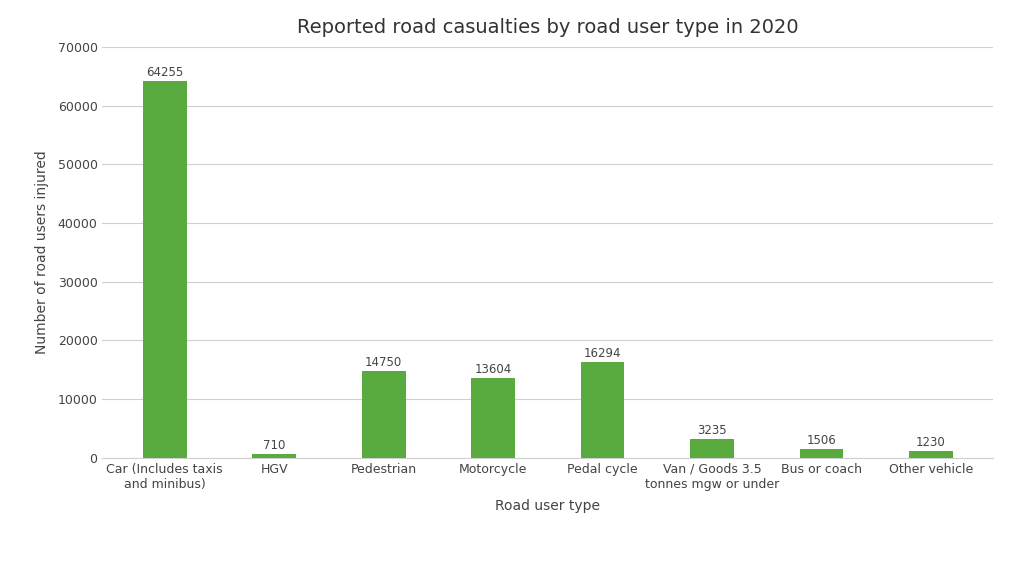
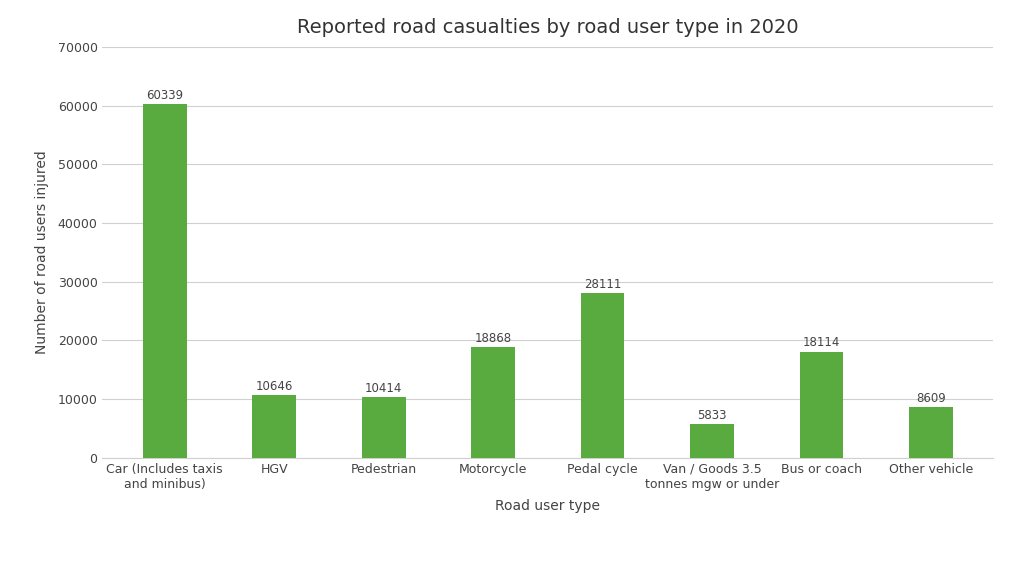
Car (Includes taxis and minibus): 64255 -> 60339
HGV: 710 -> 10646
Pedestrian: 14750 -> 10414
Motorcycle: 13604 -> 18868
Pedal cycle: 16294 -> 28111
Van / Goods 3.5 tonnes mgw or under: 3235 -> 5833
Bus or coach: 1506 -> 18114
Other vehicle: 1230 -> 8609
